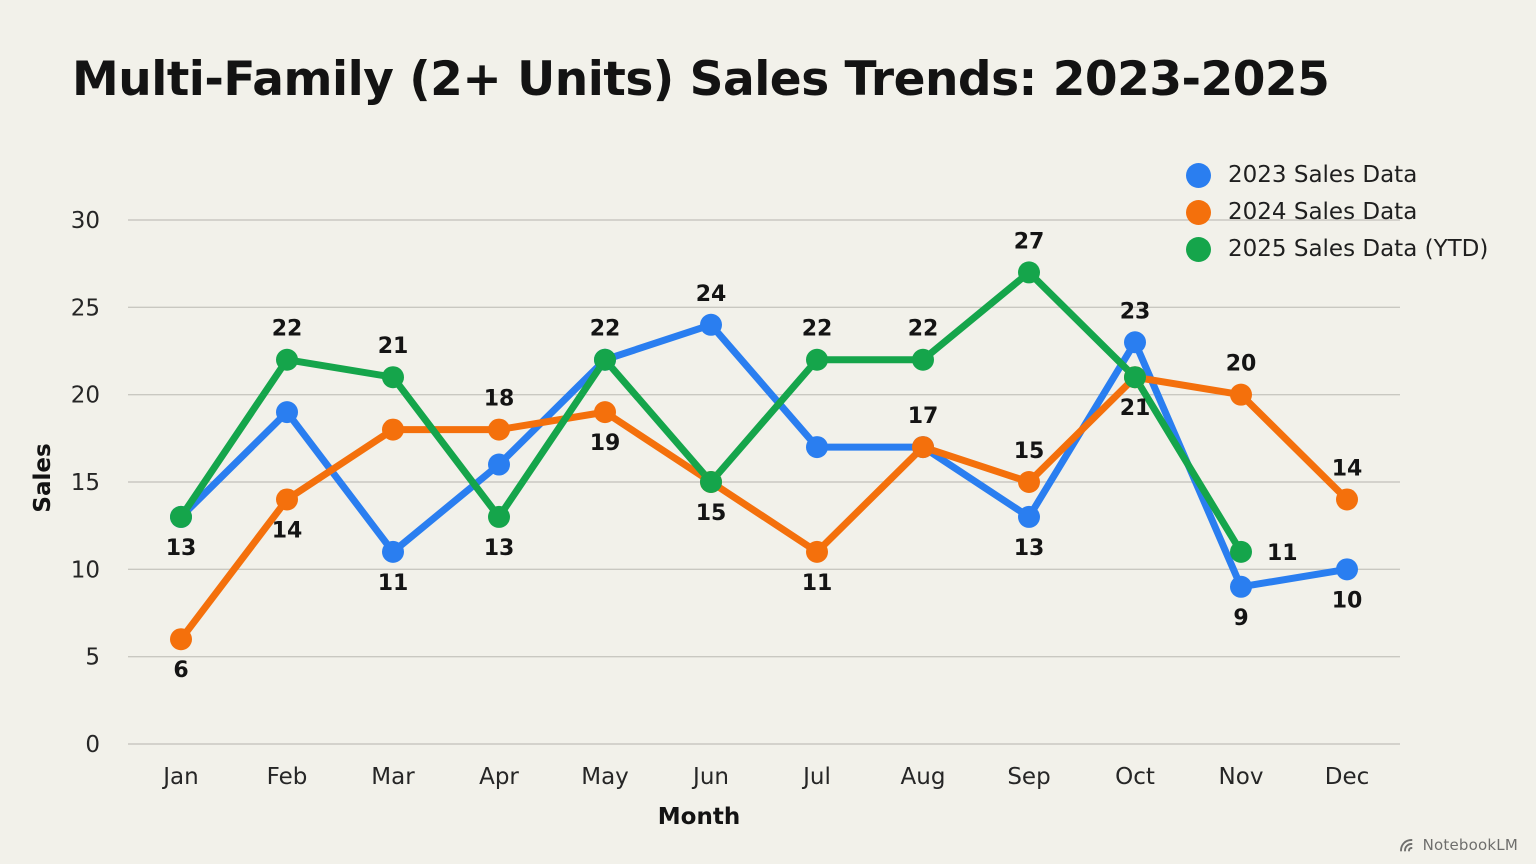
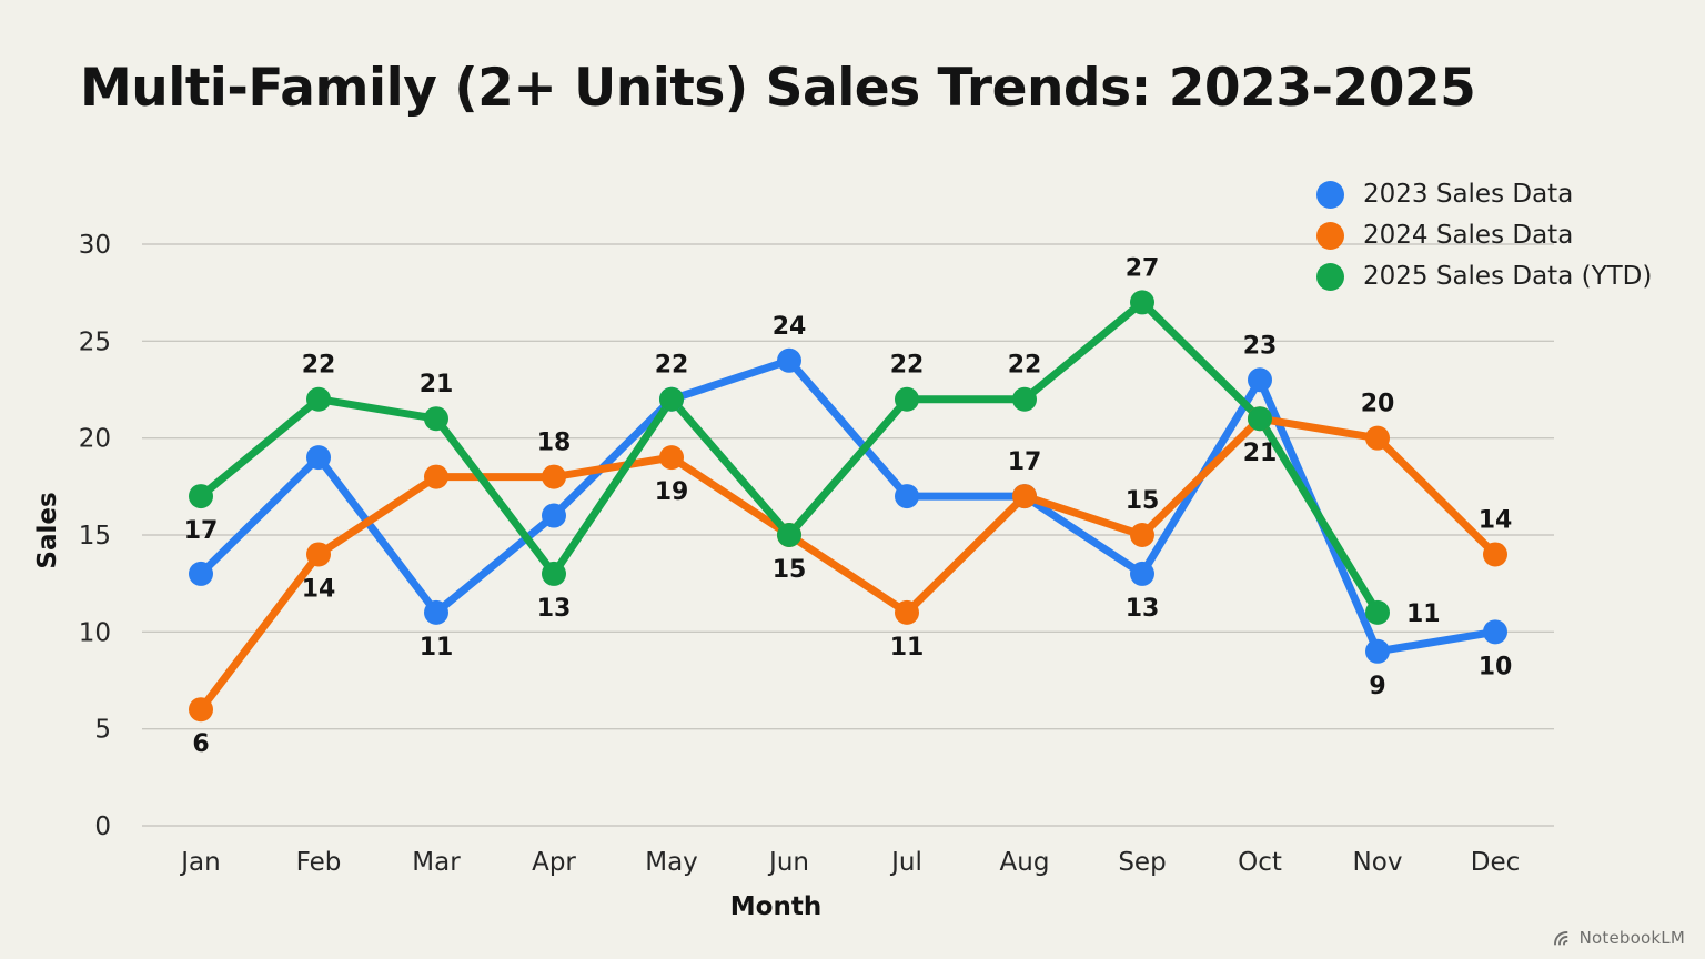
2025 Sales Data (YTD)/Jan: 13 -> 17
